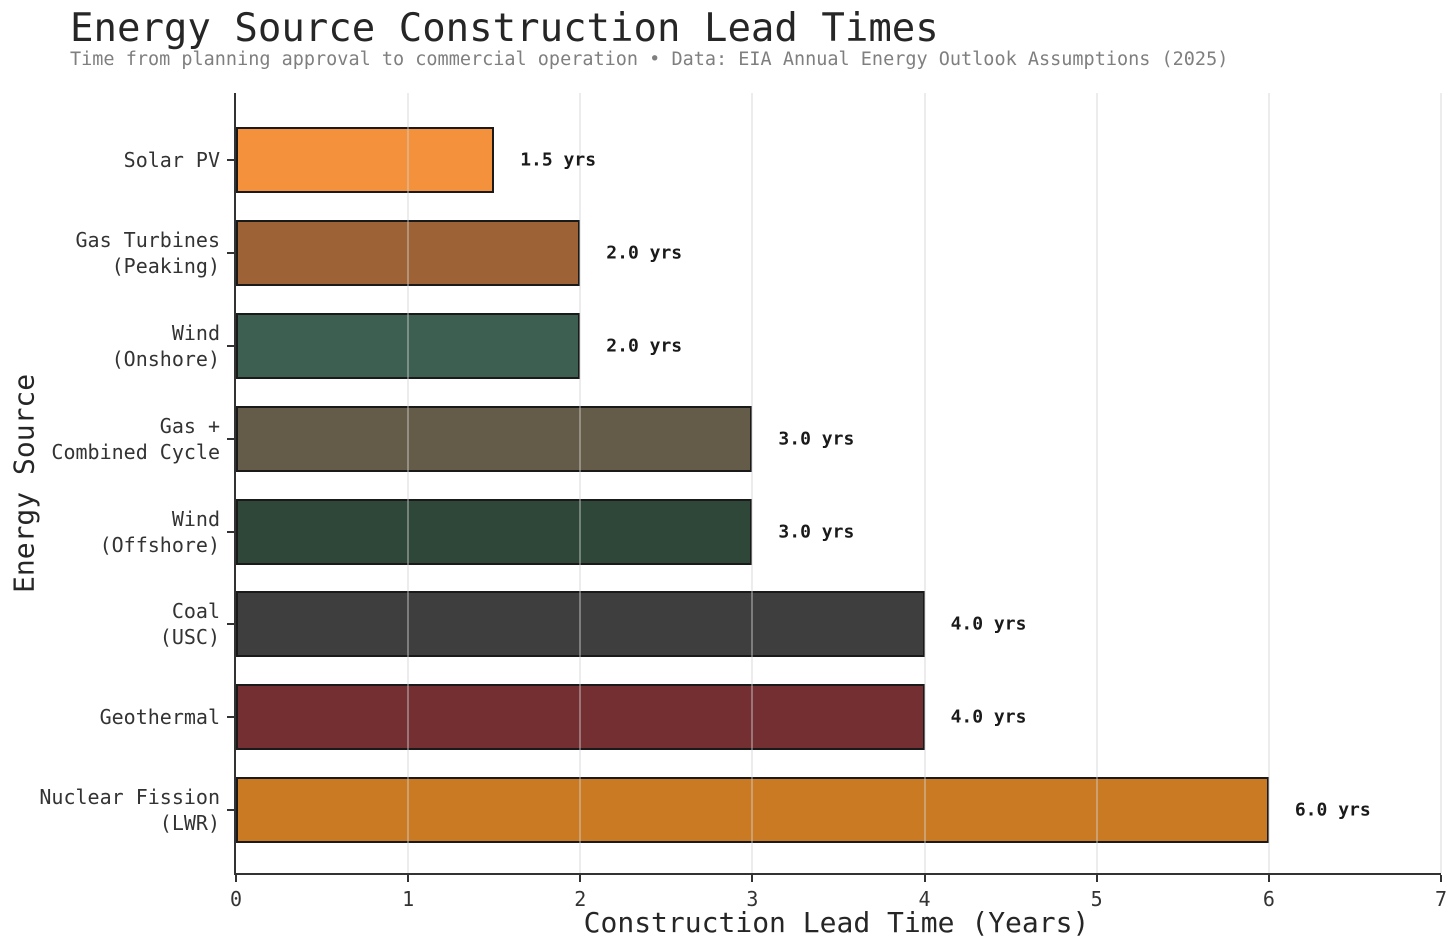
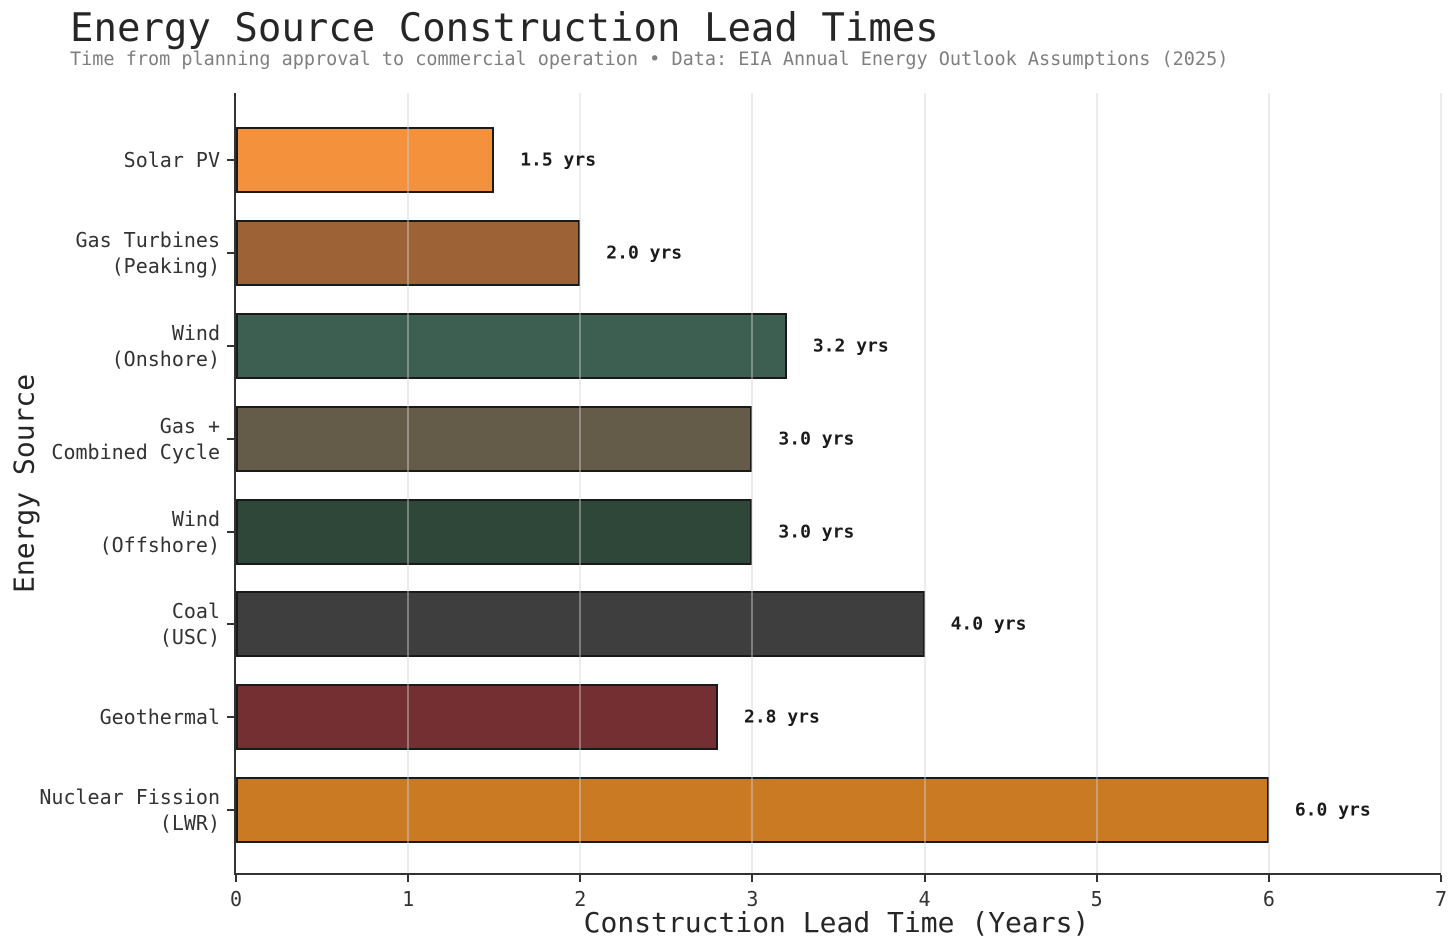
Wind (Onshore): 2.0 -> 3.2
Geothermal: 4.0 -> 2.8
